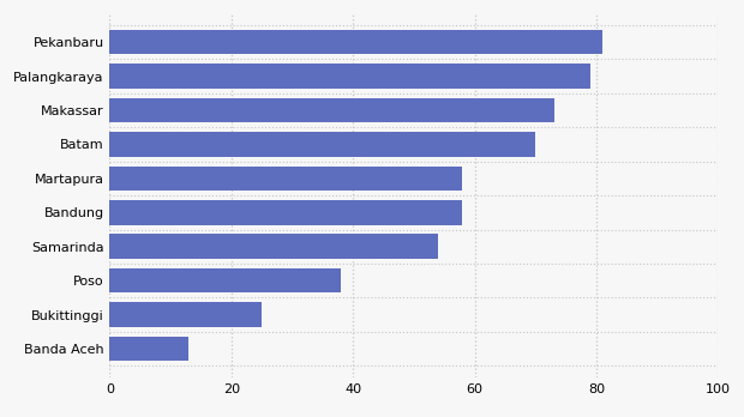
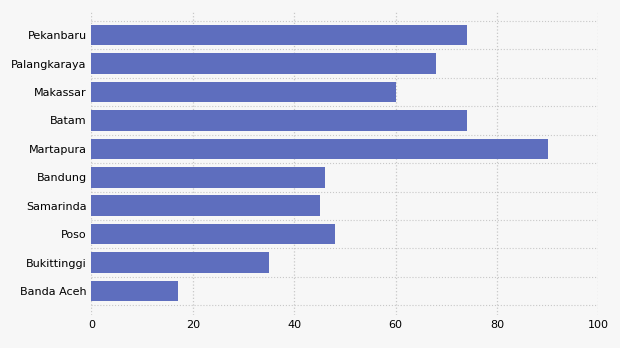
Pekanbaru: 81 -> 74
Palangkaraya: 79 -> 68
Makassar: 73 -> 60
Batam: 70 -> 74
Martapura: 58 -> 90
Bandung: 58 -> 46
Samarinda: 54 -> 45
Poso: 38 -> 48
Bukittinggi: 25 -> 35
Banda Aceh: 13 -> 17
